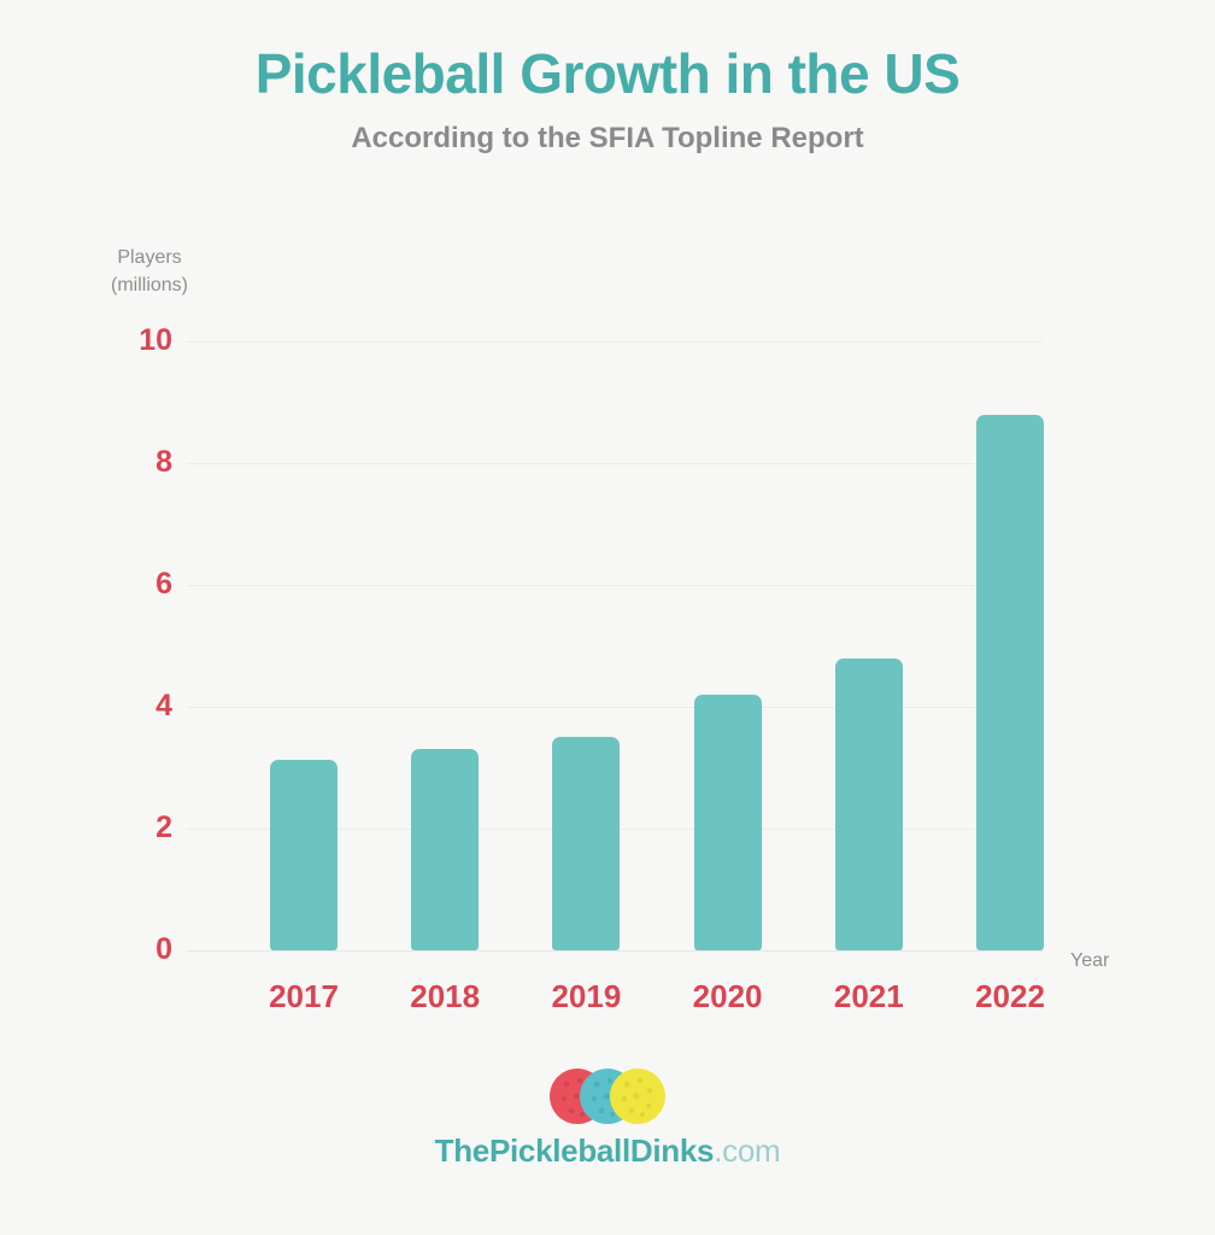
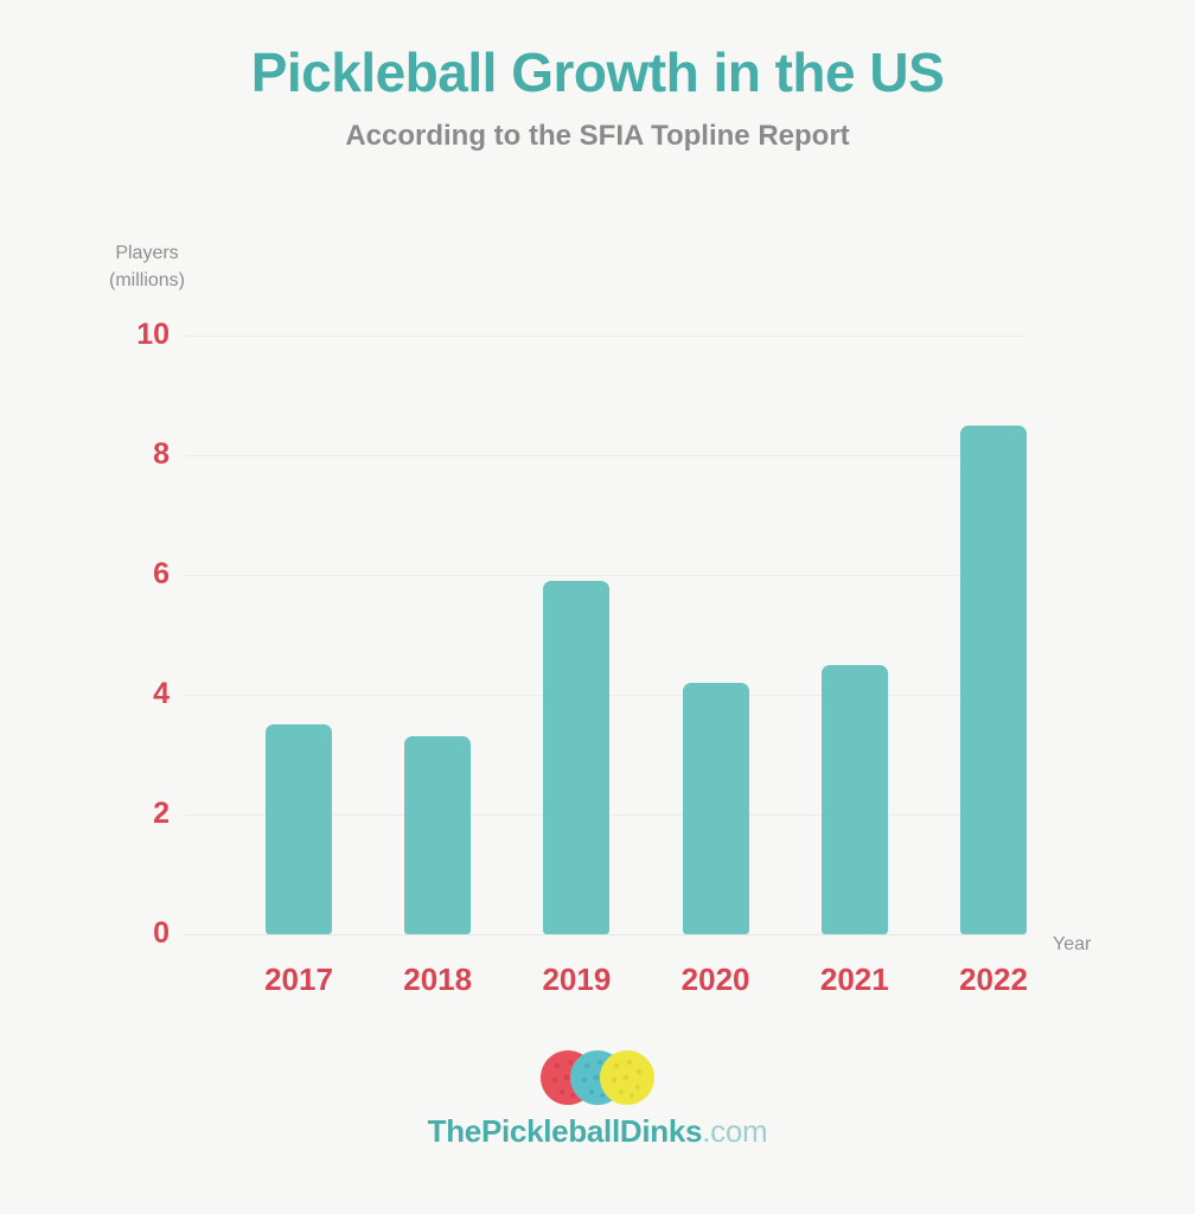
2017: 3.1 -> 3.5
2019: 3.5 -> 5.9
2021: 4.8 -> 4.5
2022: 8.8 -> 8.5
